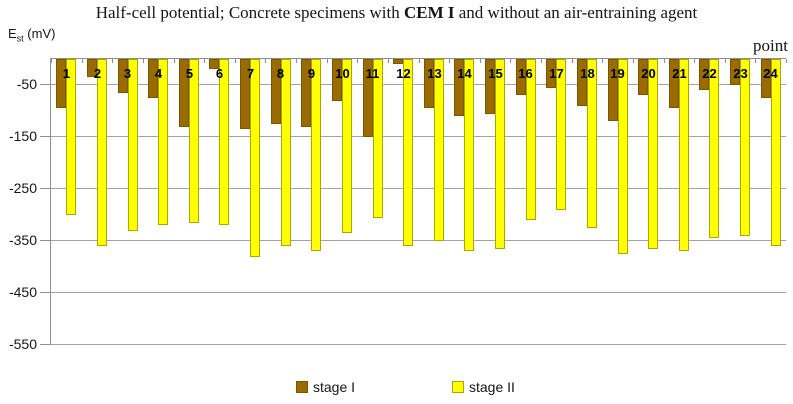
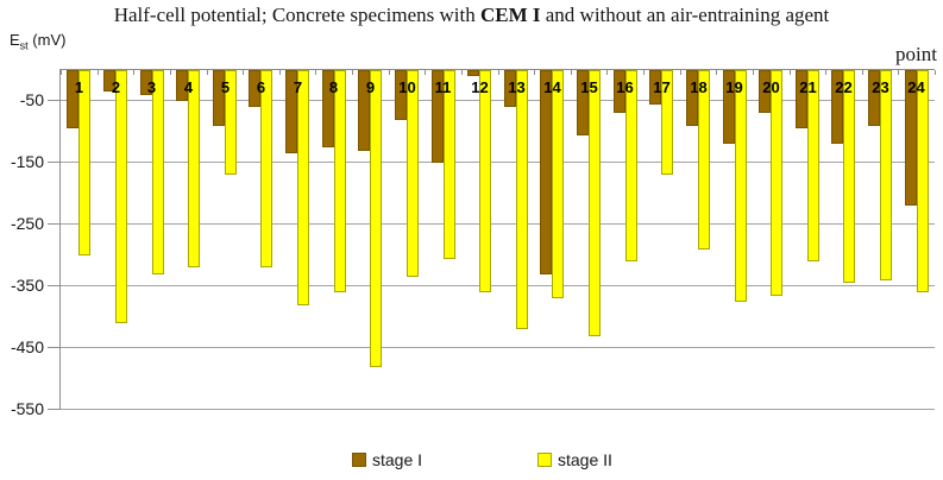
stage II/2: -360 -> -410
stage I/3: -60 -> -40
stage I/4: -80 -> -50
stage I/5: -130 -> -90
stage II/5: -320 -> -170
stage I/6: -20 -> -60
stage II/9: -370 -> -480
stage I/13: -100 -> -60
stage II/13: -350 -> -420
stage I/14: -110 -> -330
stage II/15: -360 -> -430
stage II/17: -290 -> -170
stage II/18: -320 -> -290
stage II/21: -370 -> -310
stage I/22: -60 -> -120
stage I/23: -50 -> -90
stage I/24: -80 -> -220
